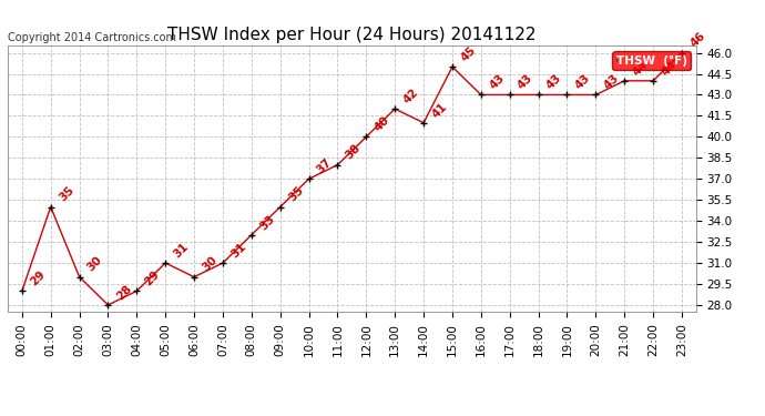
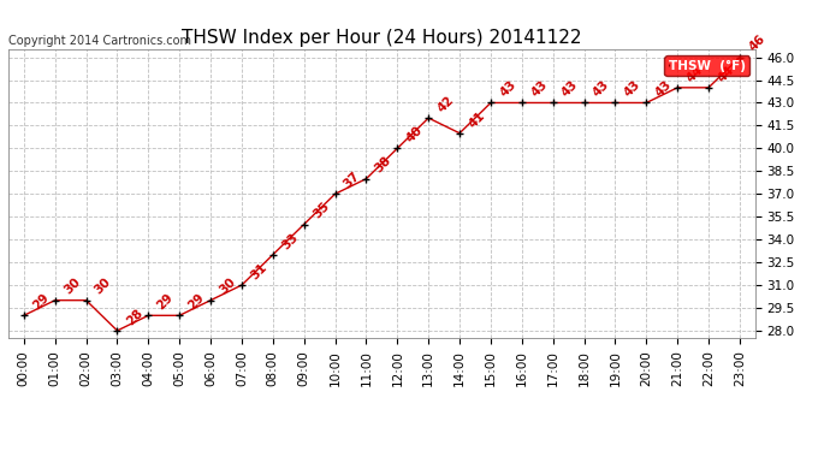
01:00: 35 -> 30
05:00: 31 -> 29
15:00: 45 -> 43
